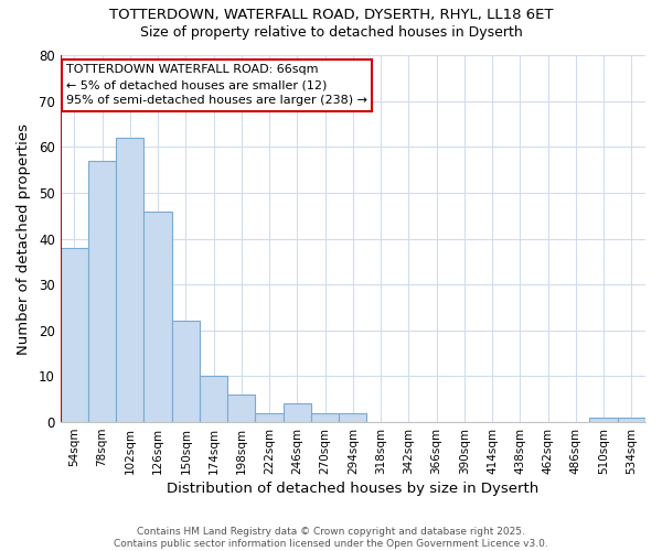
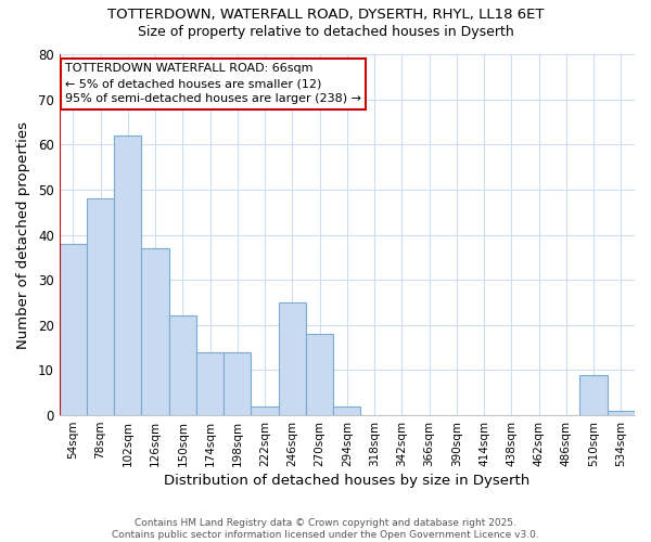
78sqm: 57 -> 48
126sqm: 46 -> 37
174sqm: 10 -> 14
198sqm: 6 -> 14
246sqm: 4 -> 25
270sqm: 2 -> 18
510sqm: 1 -> 9
